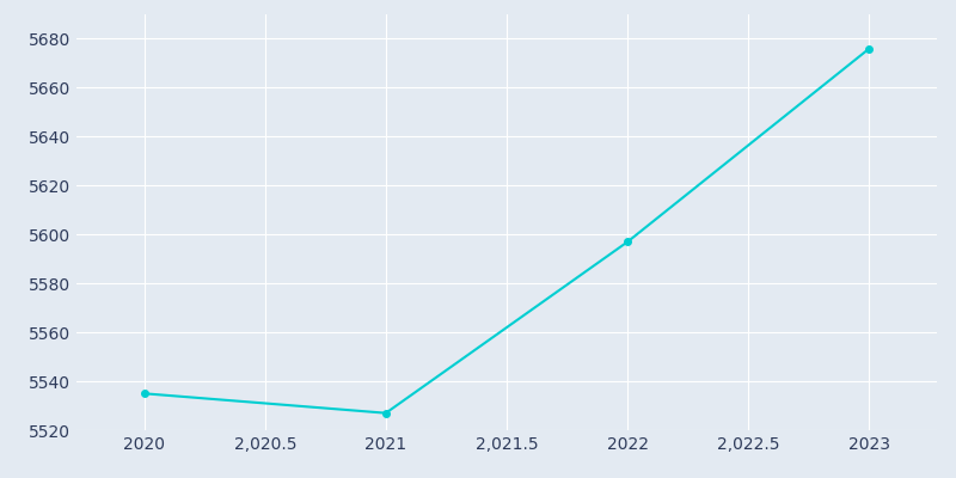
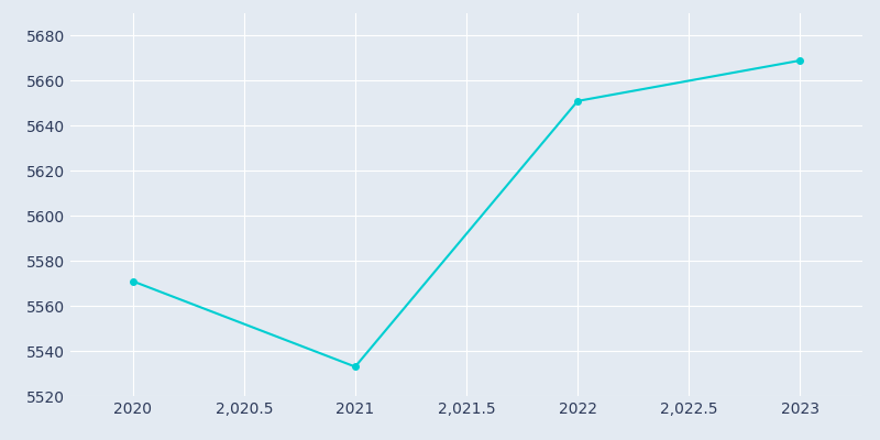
2020: 5535 -> 5571
2021: 5527 -> 5533
2022: 5597 -> 5651
2023: 5676 -> 5669
